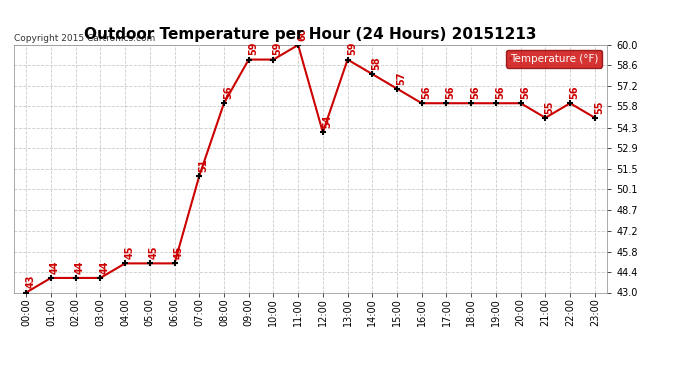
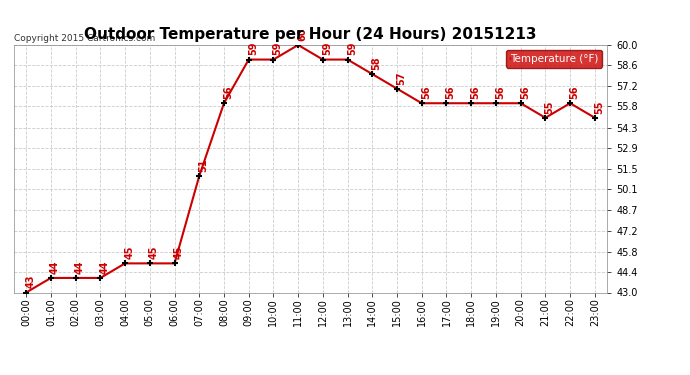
12:00: 54 -> 59
